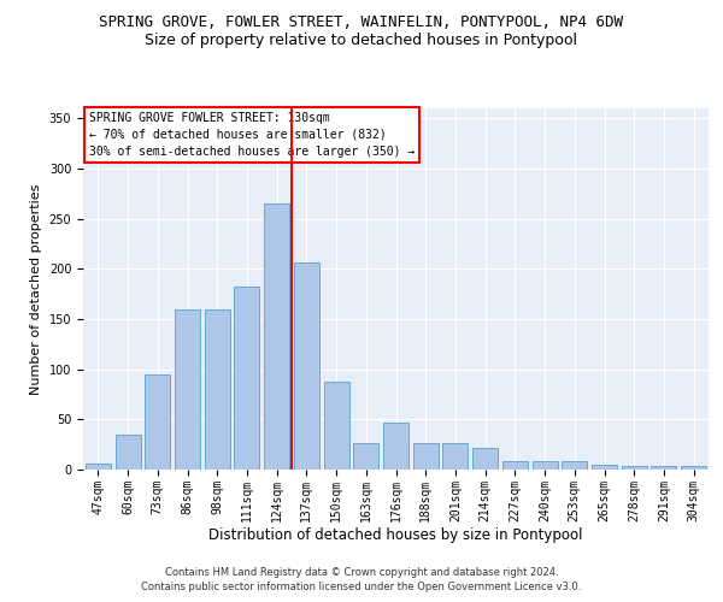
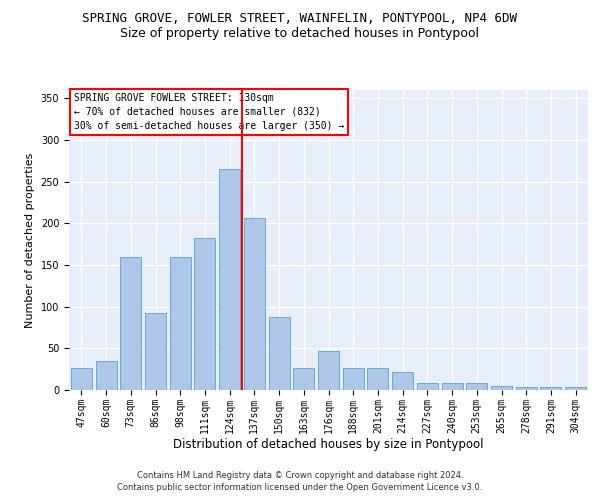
47sqm: 6 -> 26
73sqm: 95 -> 160
86sqm: 160 -> 92
